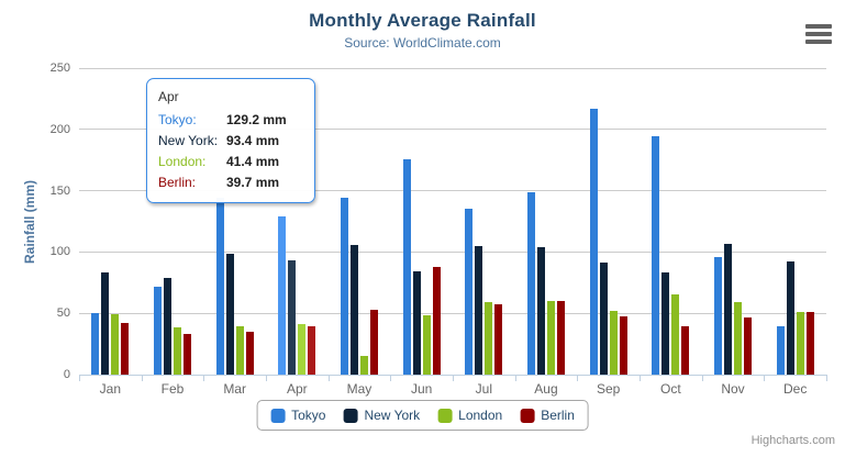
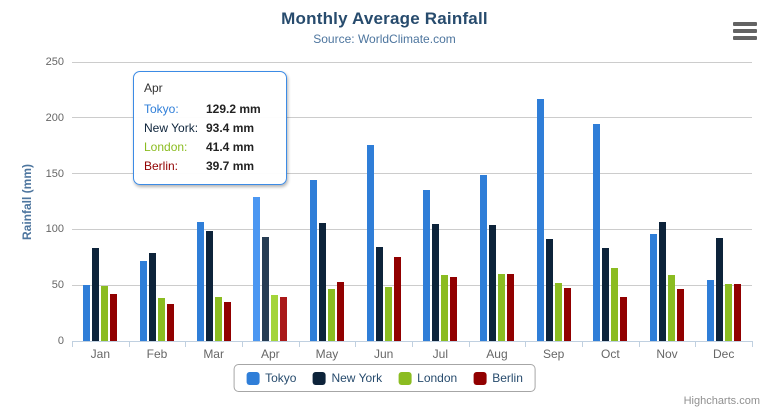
Tokyo/Mar: 144 -> 106
London/May: 15 -> 47
Berlin/Jun: 88 -> 76
Tokyo/Dec: 39 -> 54
